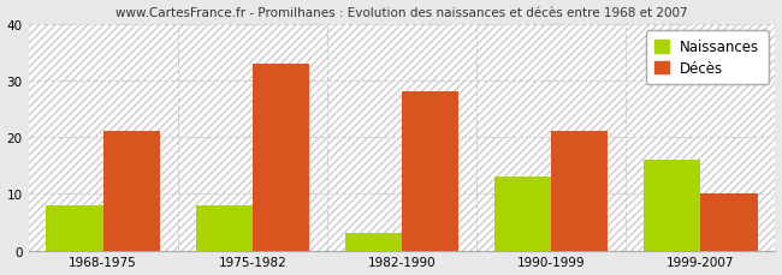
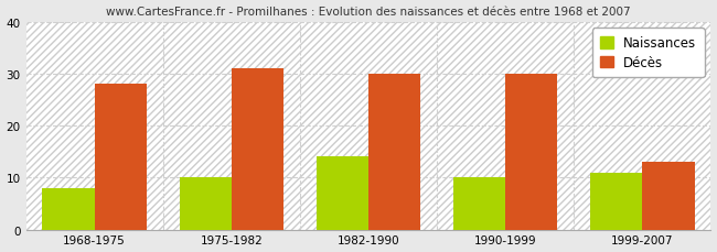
Décès/1968-1975: 21 -> 28
Naissances/1975-1982: 8 -> 10
Décès/1975-1982: 33 -> 31
Naissances/1982-1990: 3 -> 14
Décès/1982-1990: 28 -> 30
Naissances/1990-1999: 13 -> 10
Décès/1990-1999: 21 -> 30
Naissances/1999-2007: 16 -> 11
Décès/1999-2007: 10 -> 13
